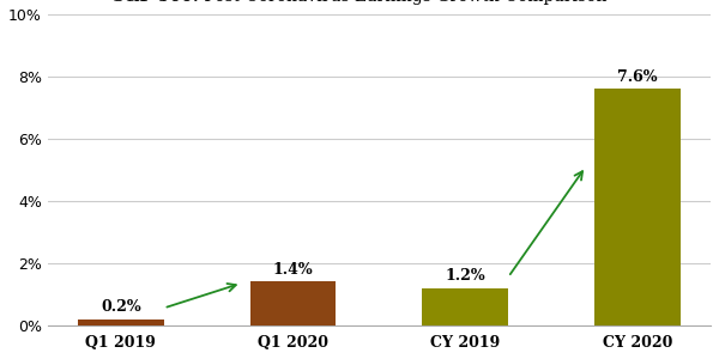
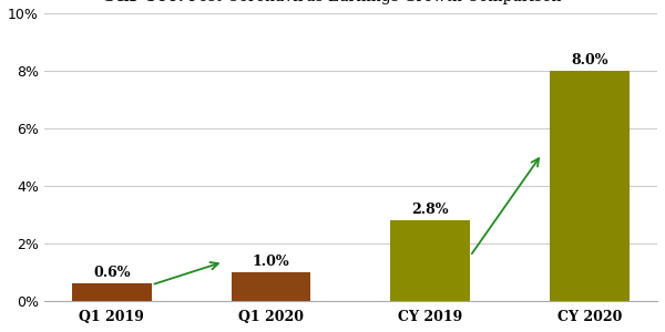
Q1 2019: 0.2% -> 0.6%
Q1 2020: 1.4% -> 1.0%
CY 2019: 1.2% -> 2.8%
CY 2020: 7.6% -> 8.0%
